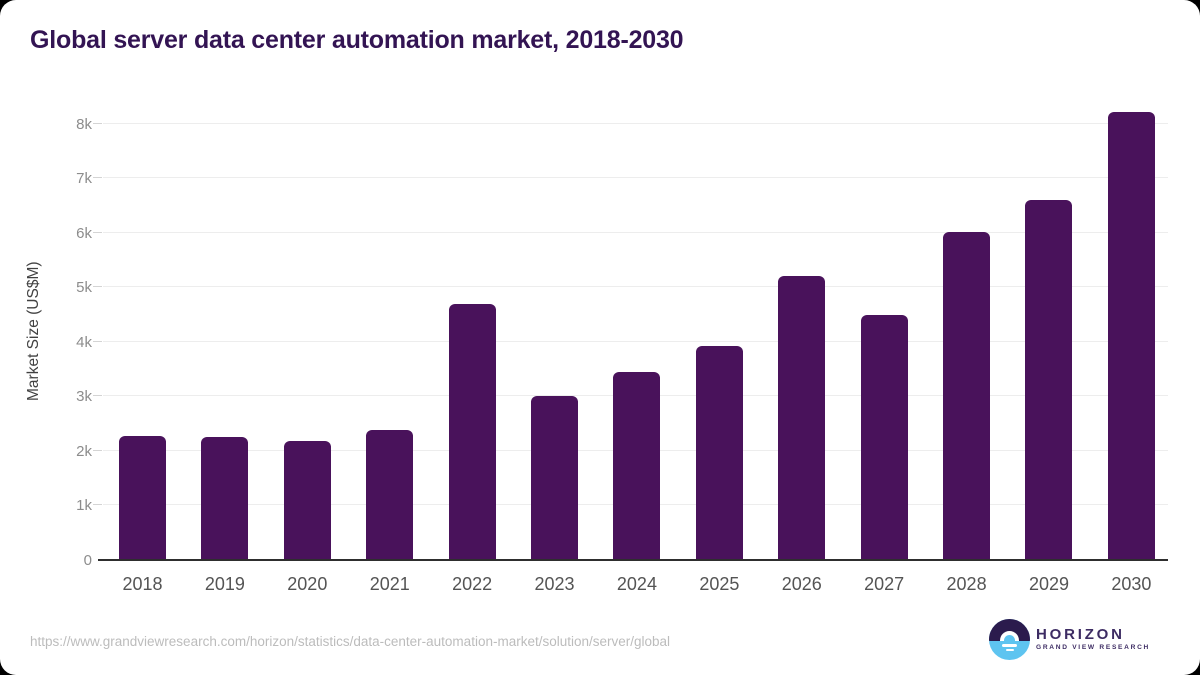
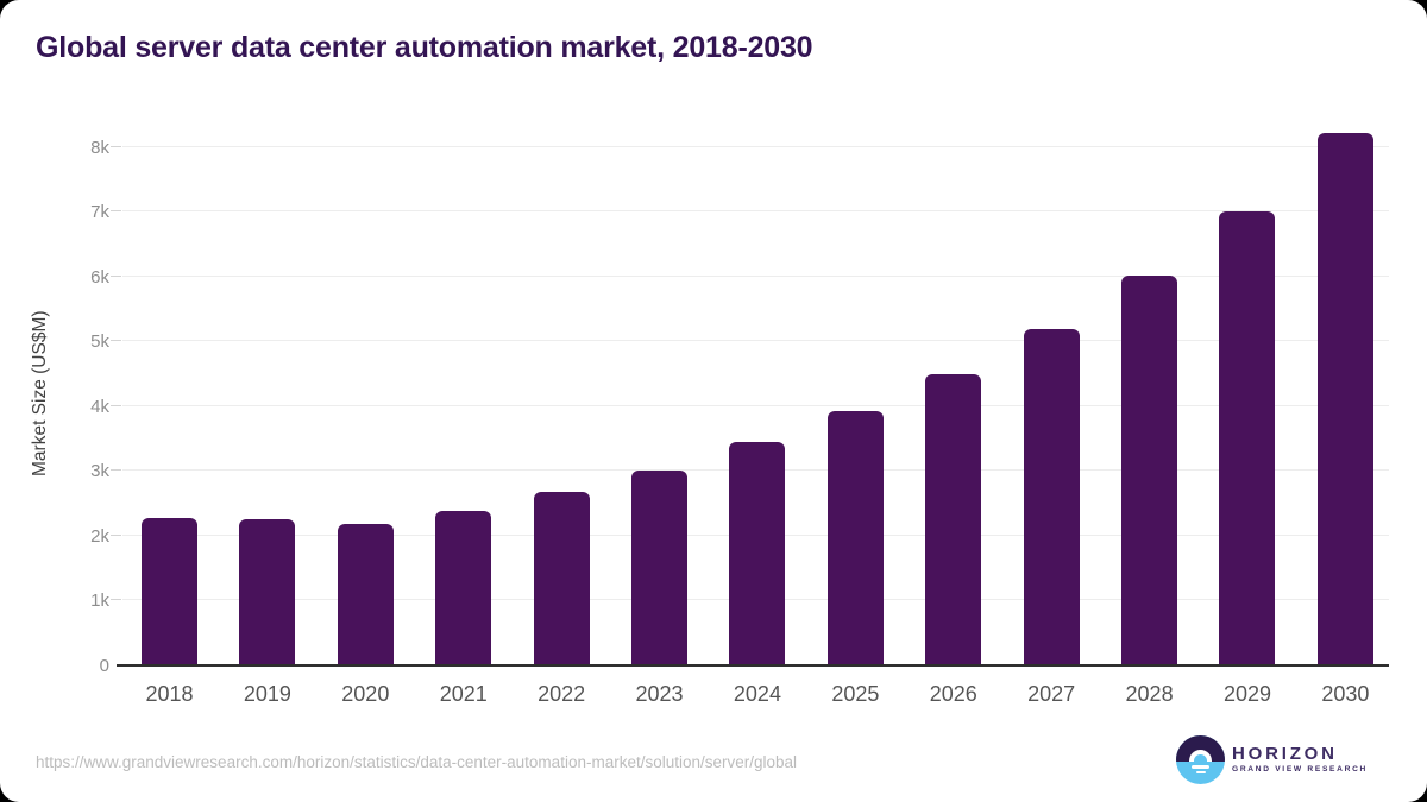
2022: 4.7k -> 2.7k
2026: 5.2k -> 4.5k
2027: 4.5k -> 5.2k
2029: 6.6k -> 7.0k
